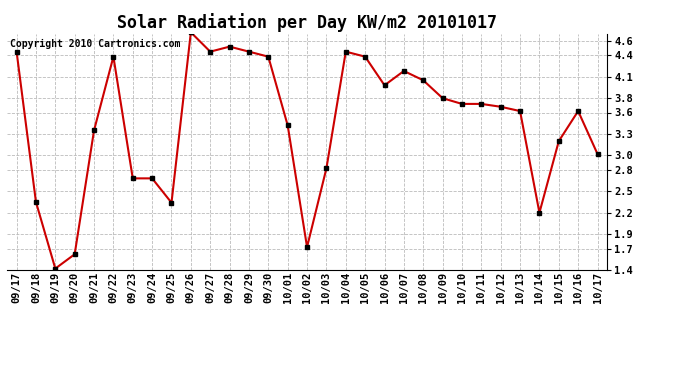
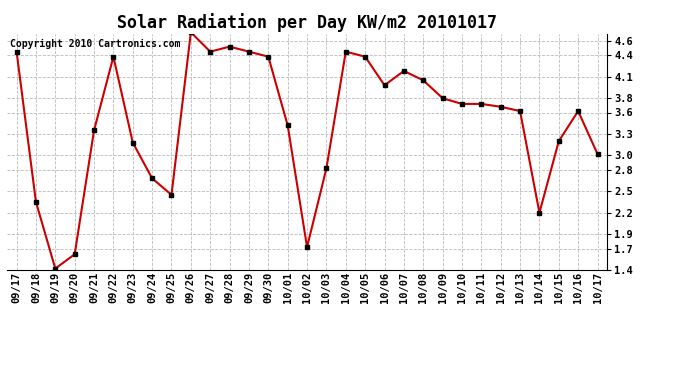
09/23: 2.68 -> 3.18
09/25: 2.34 -> 2.45
